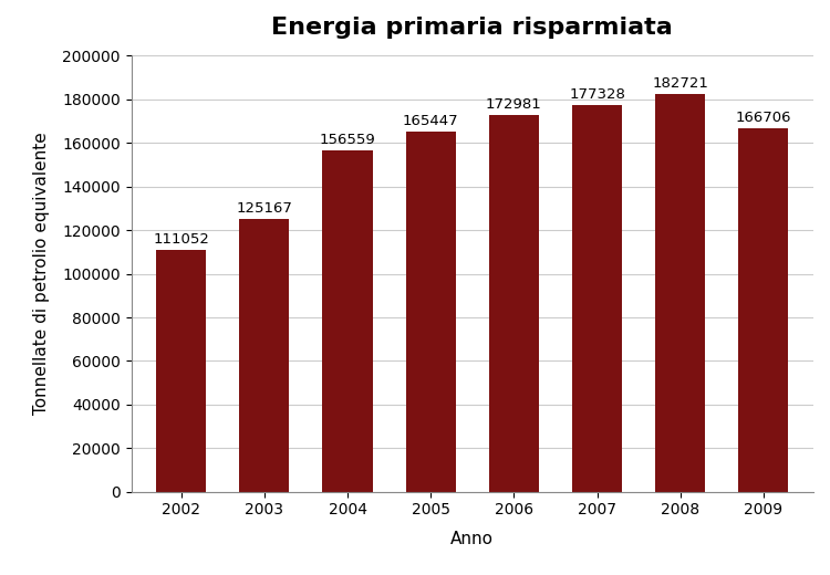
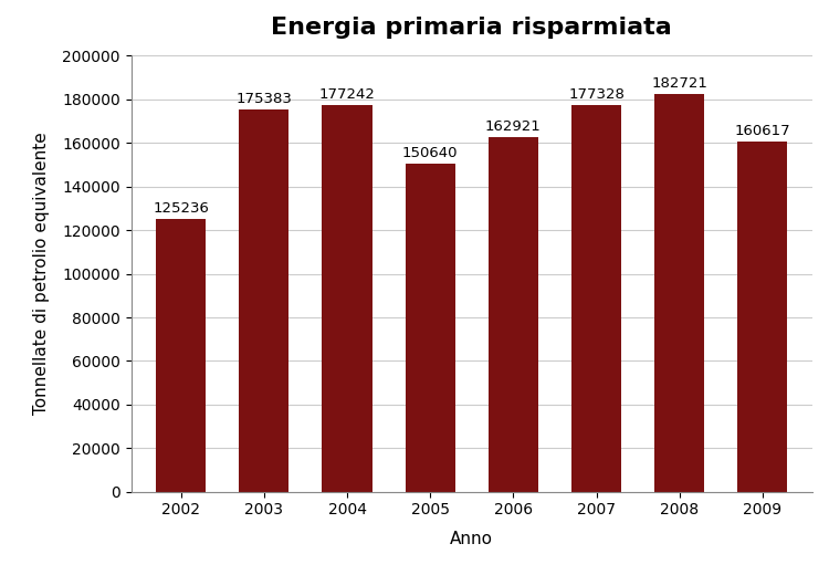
2002: 111052 -> 125236
2003: 125167 -> 175383
2004: 156559 -> 177242
2005: 165447 -> 150640
2006: 172981 -> 162921
2009: 166706 -> 160617
